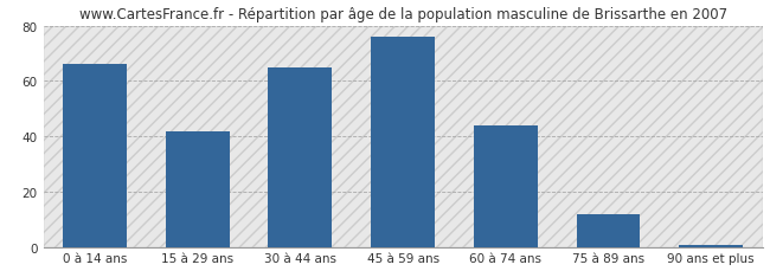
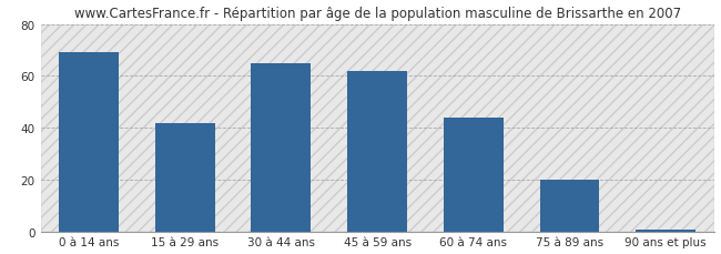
0 à 14 ans: 66 -> 69
45 à 59 ans: 76 -> 62
75 à 89 ans: 12 -> 20
